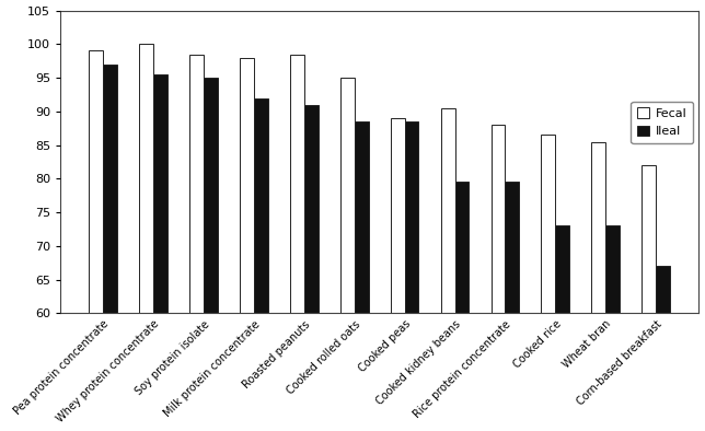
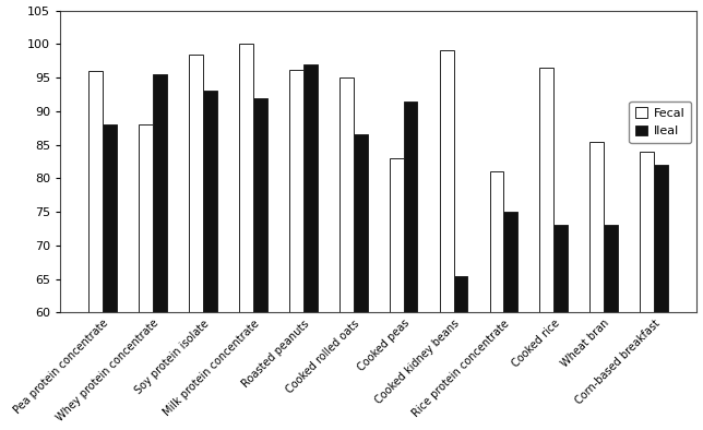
Fecal/Pea protein concentrate: 99.0 -> 96.0
Ileal/Pea protein concentrate: 97.0 -> 88.0
Fecal/Whey protein concentrate: 100.0 -> 88.0
Ileal/Soy protein isolate: 95.0 -> 93.0
Fecal/Milk protein concentrate: 98.0 -> 100.0
Fecal/Roasted peanuts: 98.5 -> 96.2
Ileal/Roasted peanuts: 91.0 -> 97.0
Ileal/Cooked rolled oats: 88.5 -> 86.6
Fecal/Cooked peas: 89.0 -> 83.0
Ileal/Cooked peas: 88.5 -> 91.4
Fecal/Cooked kidney beans: 90.5 -> 99.0
Ileal/Cooked kidney beans: 79.5 -> 65.4
Fecal/Rice protein concentrate: 88.0 -> 81.0
Ileal/Rice protein concentrate: 79.5 -> 75.0
Fecal/Cooked rice: 86.5 -> 96.4
Fecal/Corn-based breakfast: 82.0 -> 84.0
Ileal/Corn-based breakfast: 67.0 -> 82.0
